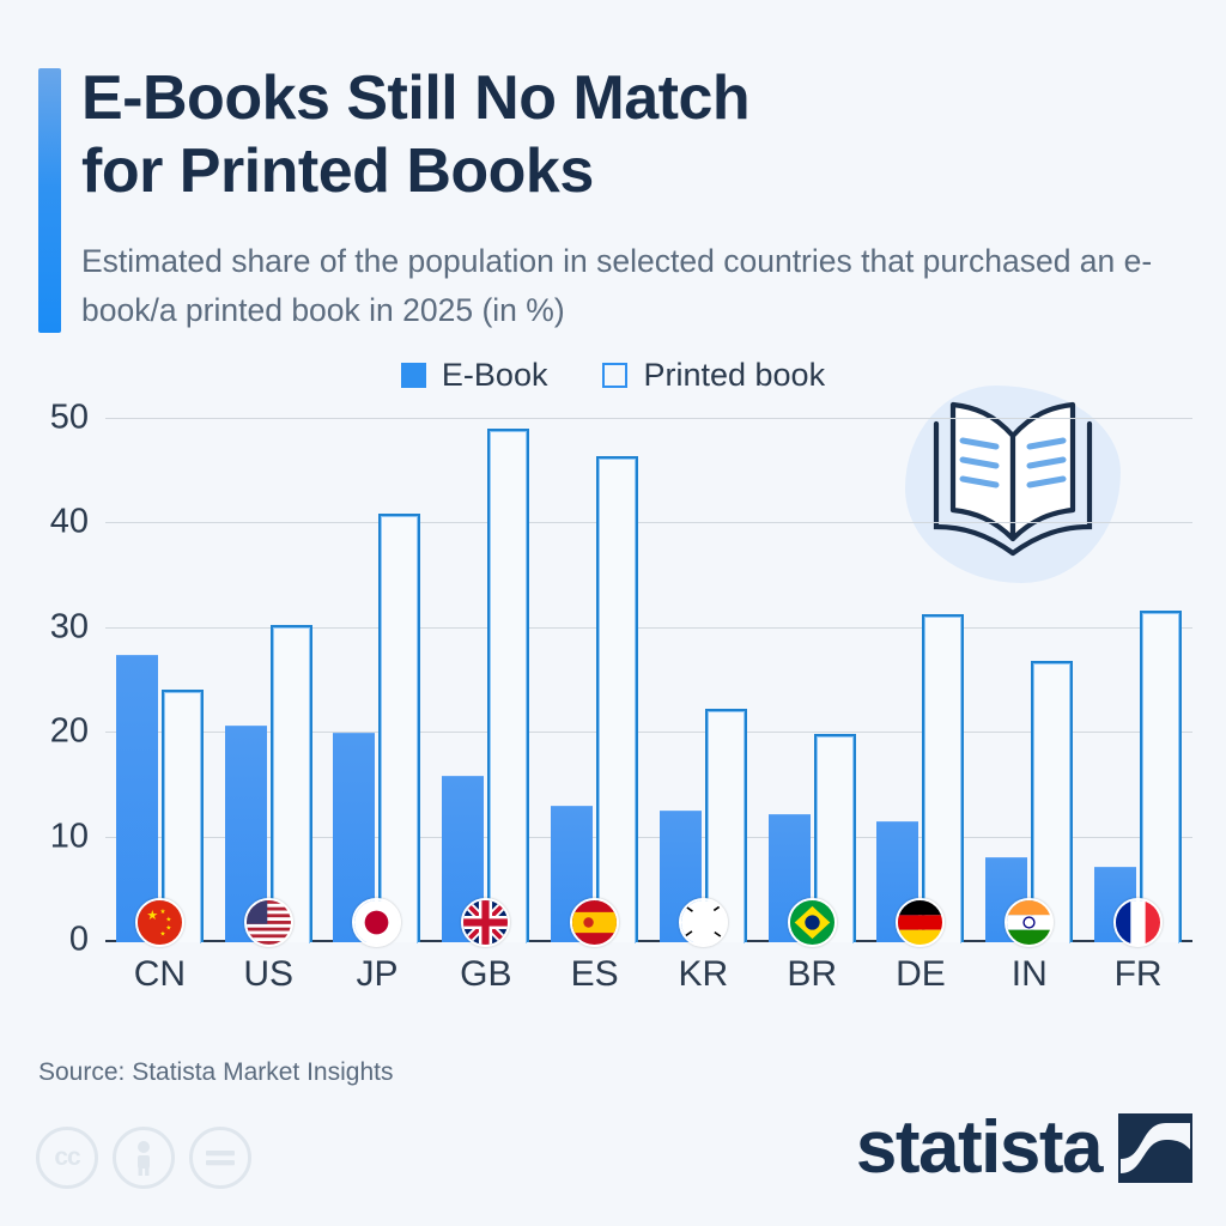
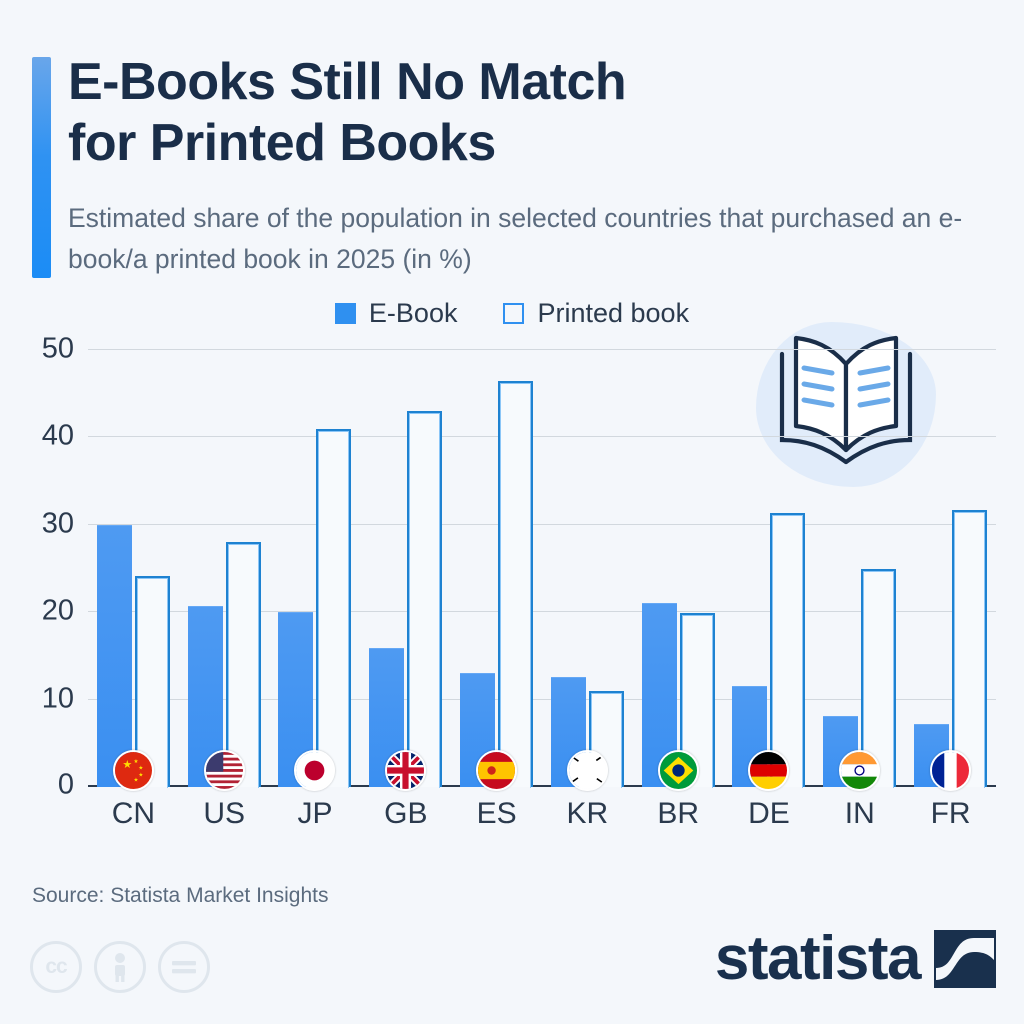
E-Book/CN: 28 -> 30
Printed book/US: 30 -> 28
Printed book/GB: 49 -> 43
Printed book/KR: 22 -> 11
E-Book/BR: 12 -> 21
Printed book/IN: 27 -> 25
